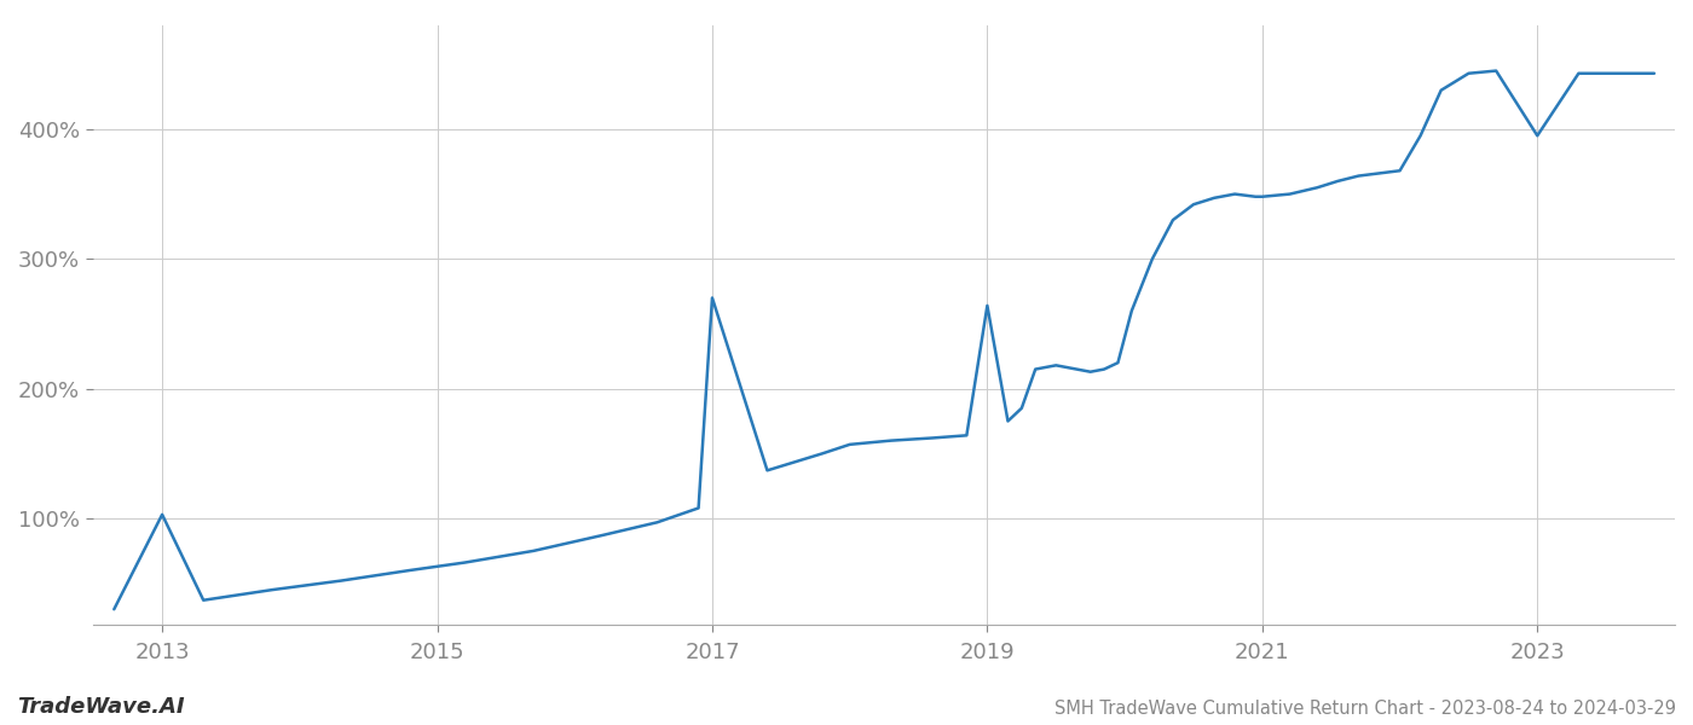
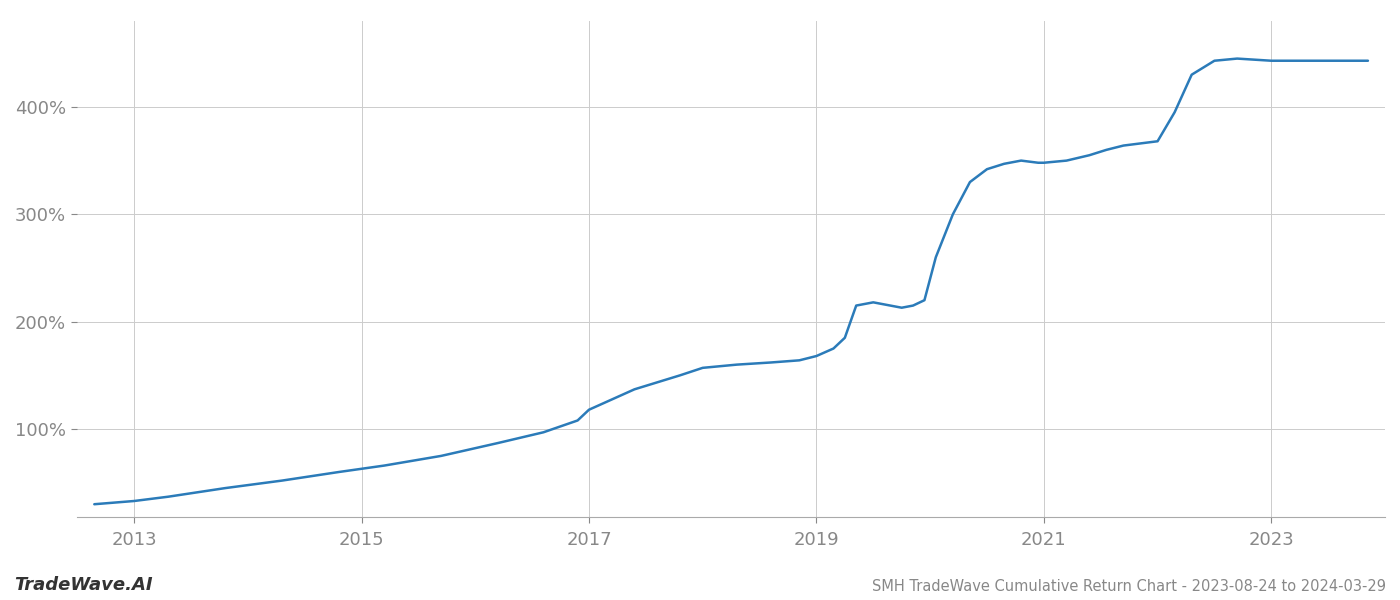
2013: 103% -> 33%
2017: 270% -> 118%
2019: 264% -> 168%
2023: 395% -> 443%
